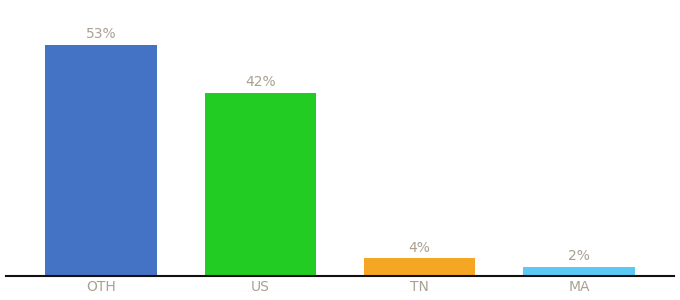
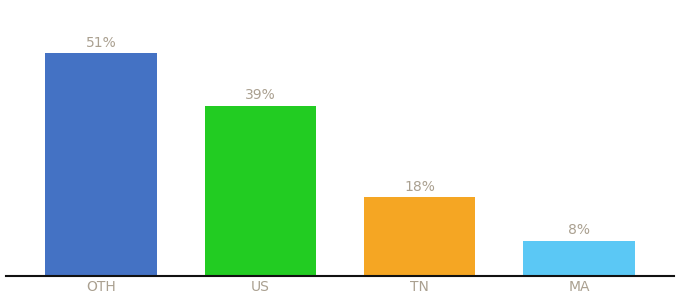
OTH: 53% -> 51%
US: 42% -> 39%
TN: 4% -> 18%
MA: 2% -> 8%
